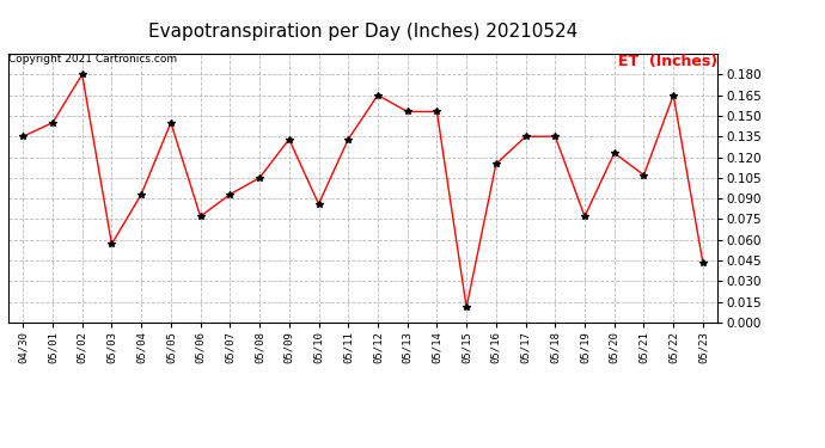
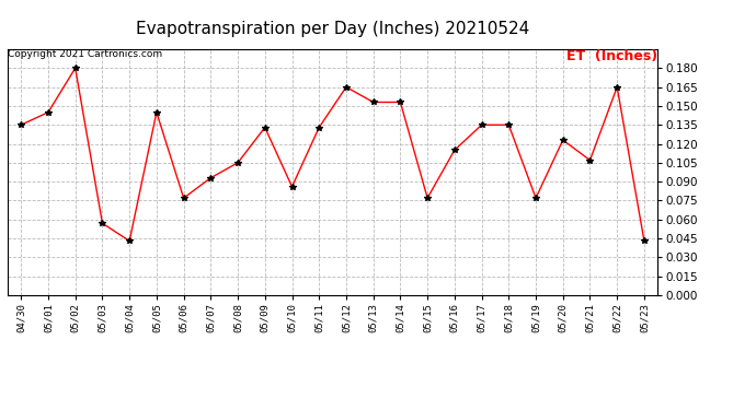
05/04: 0.093 -> 0.043
05/15: 0.011 -> 0.077
